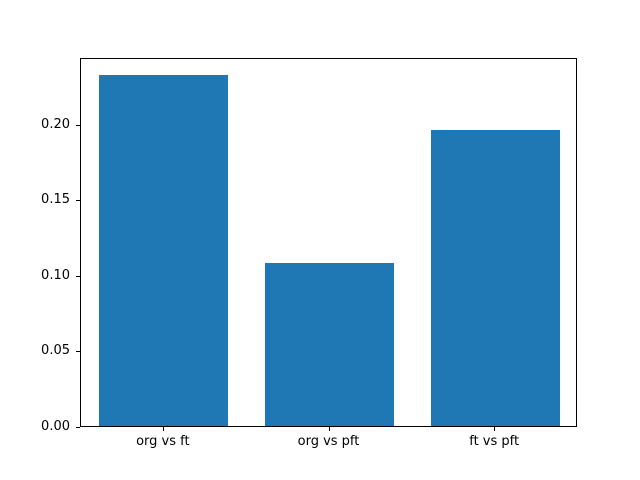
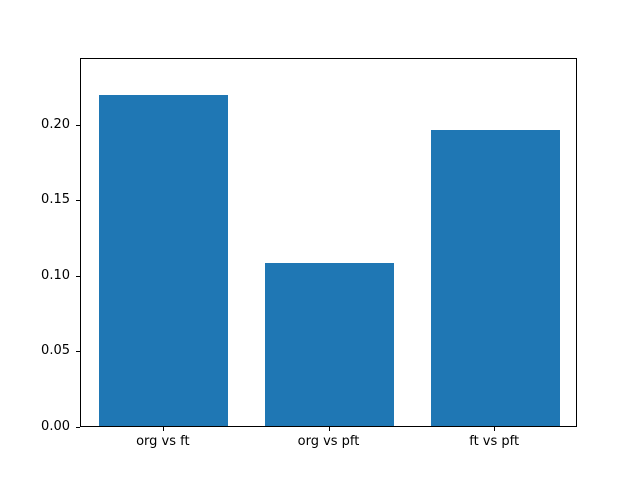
org vs ft: 0.232 -> 0.219
